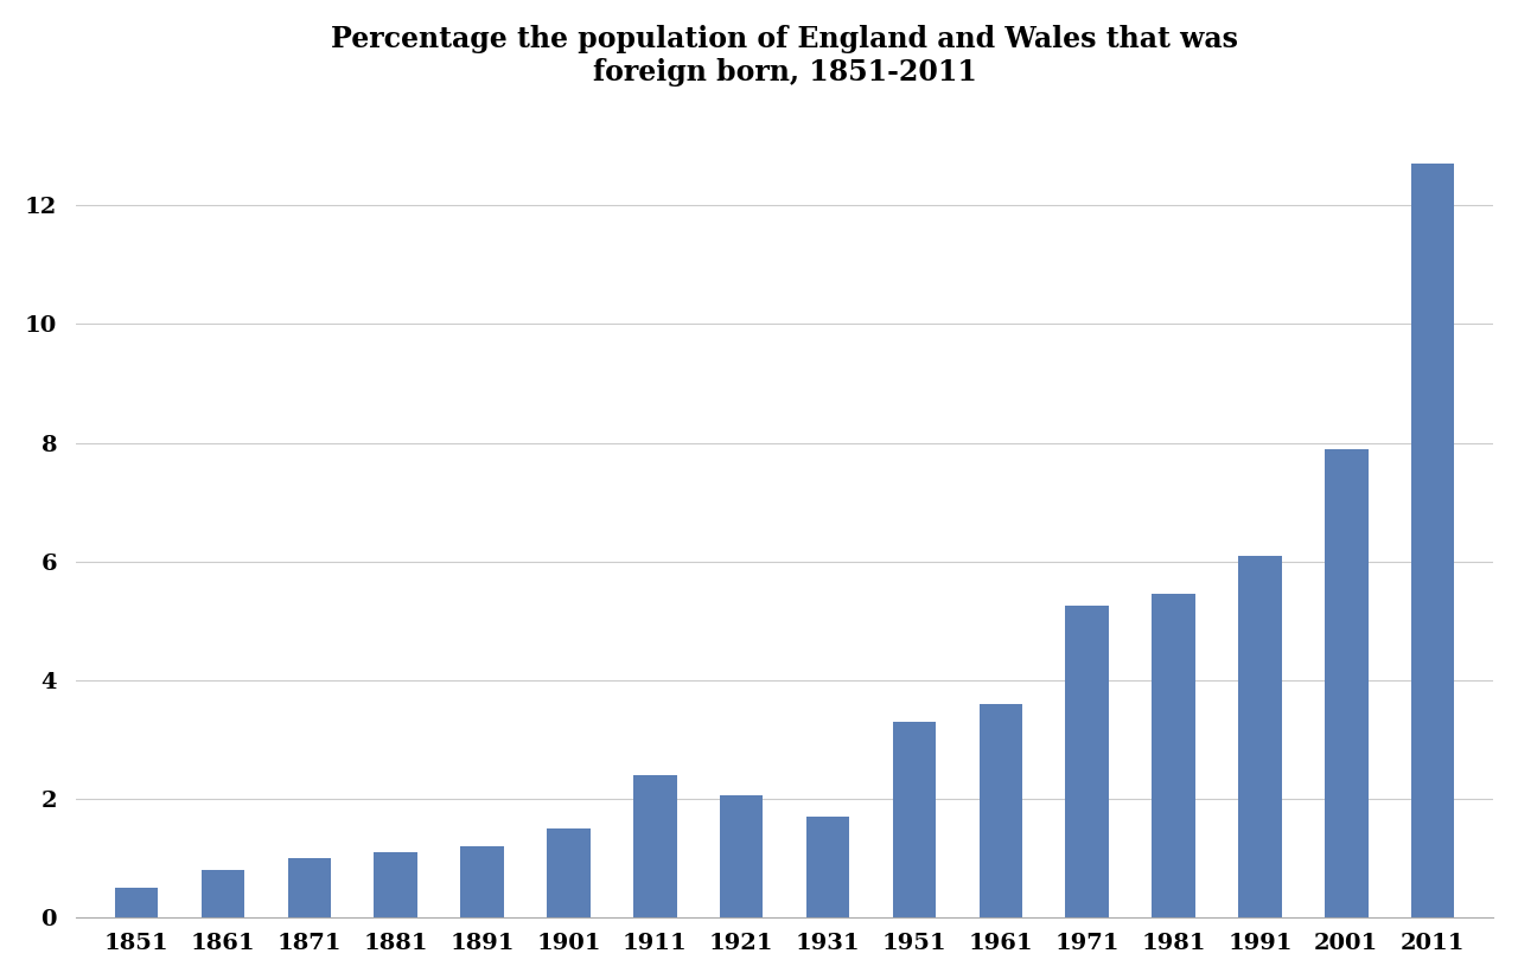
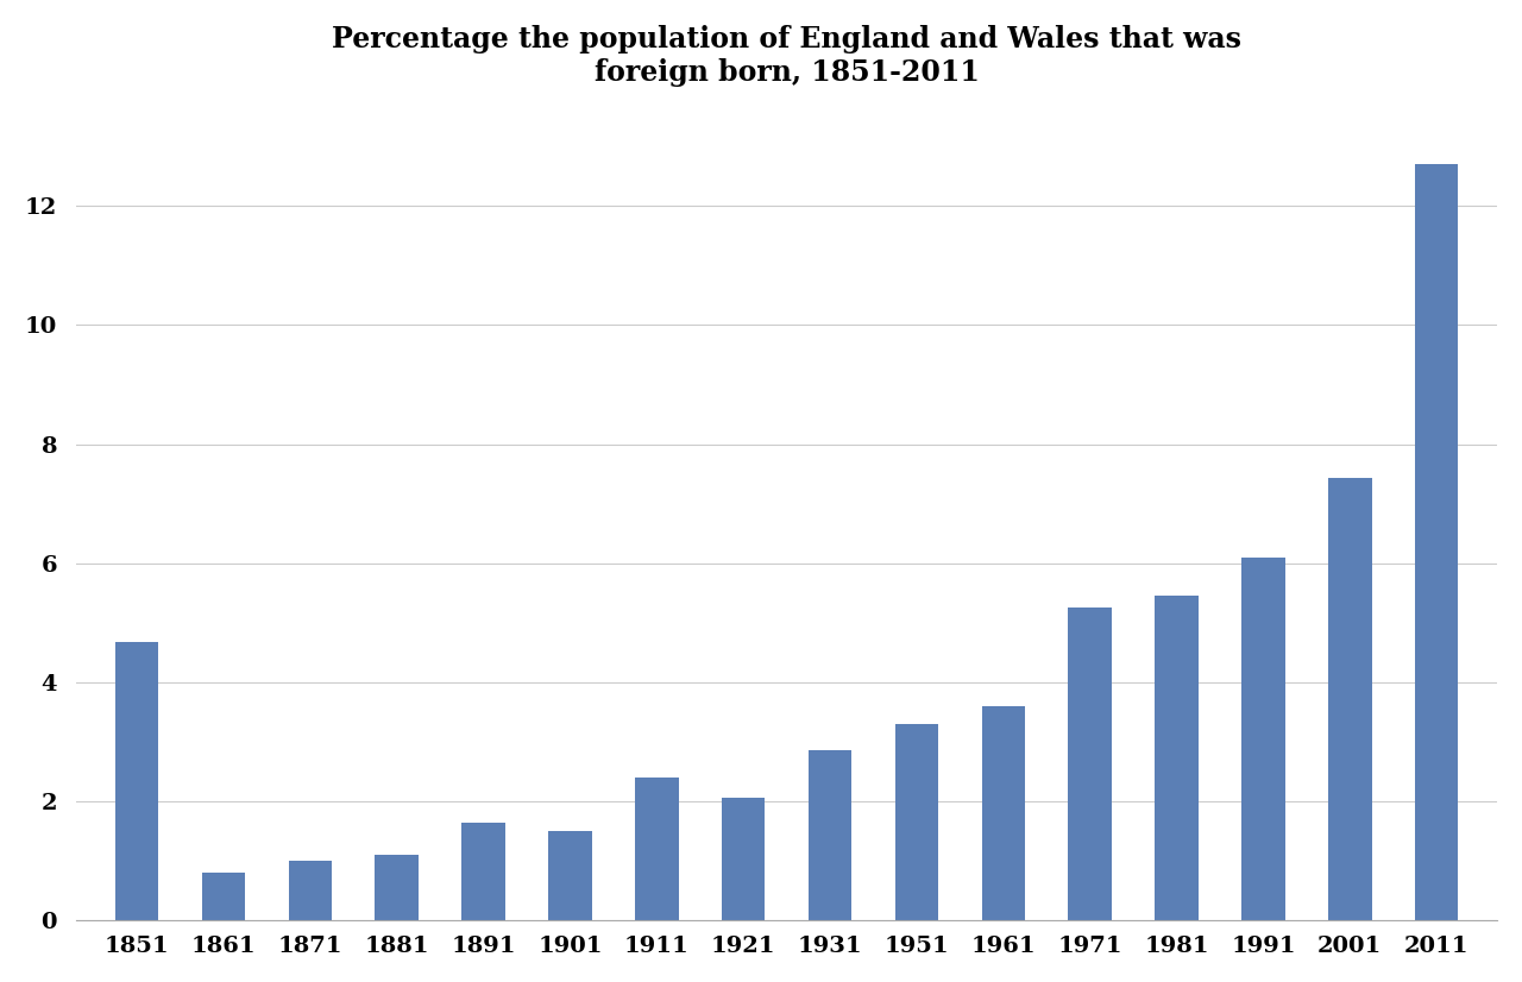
1851: 0.50 -> 4.68
1891: 1.20 -> 1.64
1931: 1.70 -> 2.86
2001: 7.90 -> 7.44
